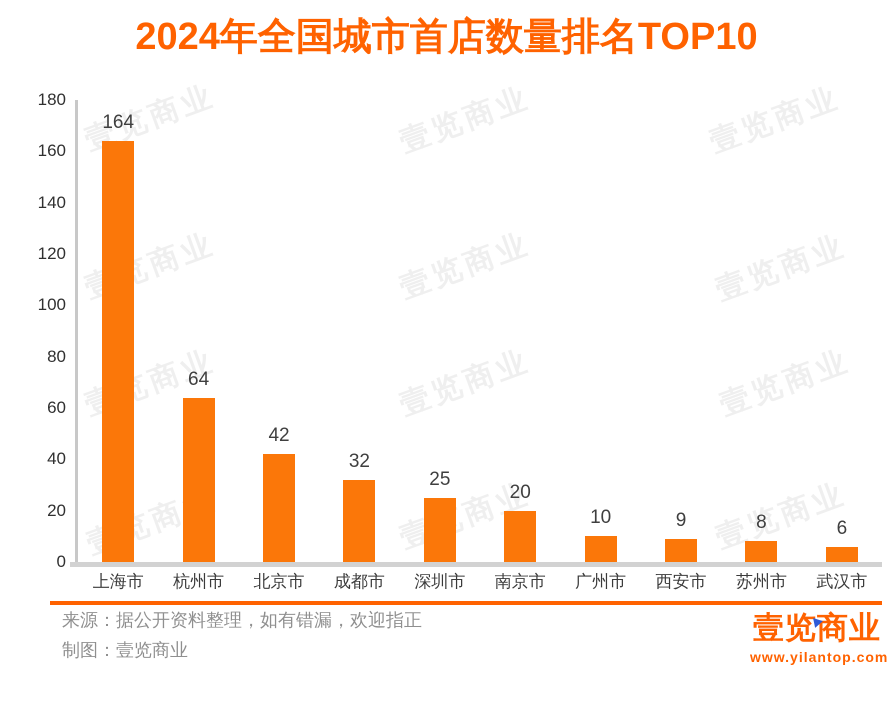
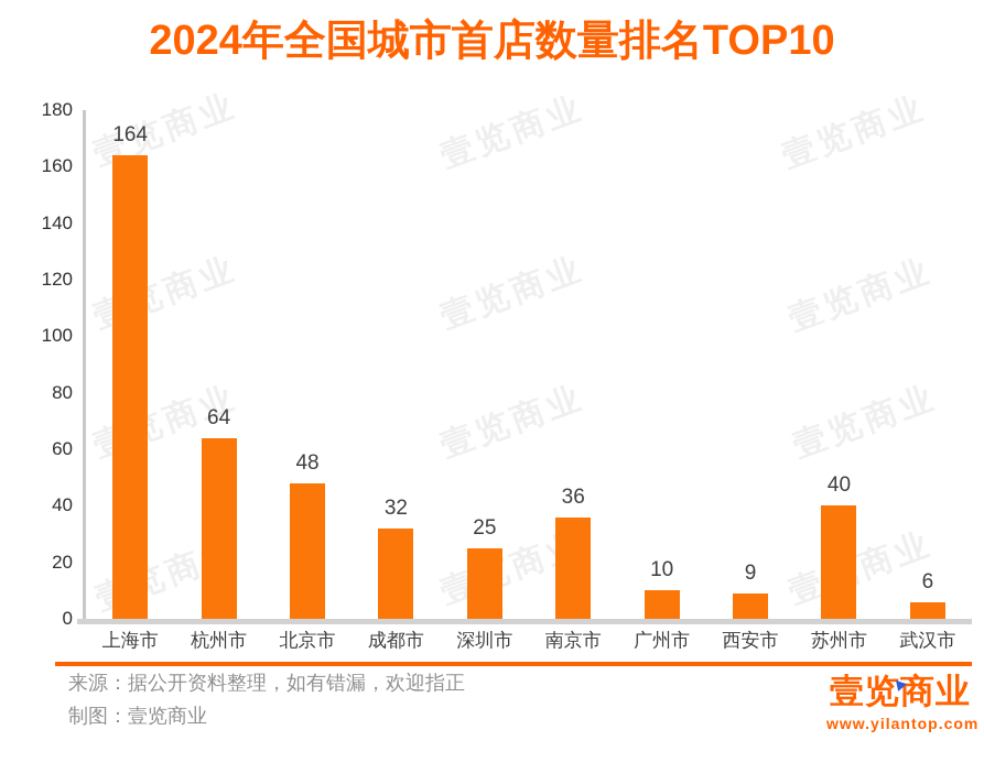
北京市: 42 -> 48
南京市: 20 -> 36
苏州市: 8 -> 40
